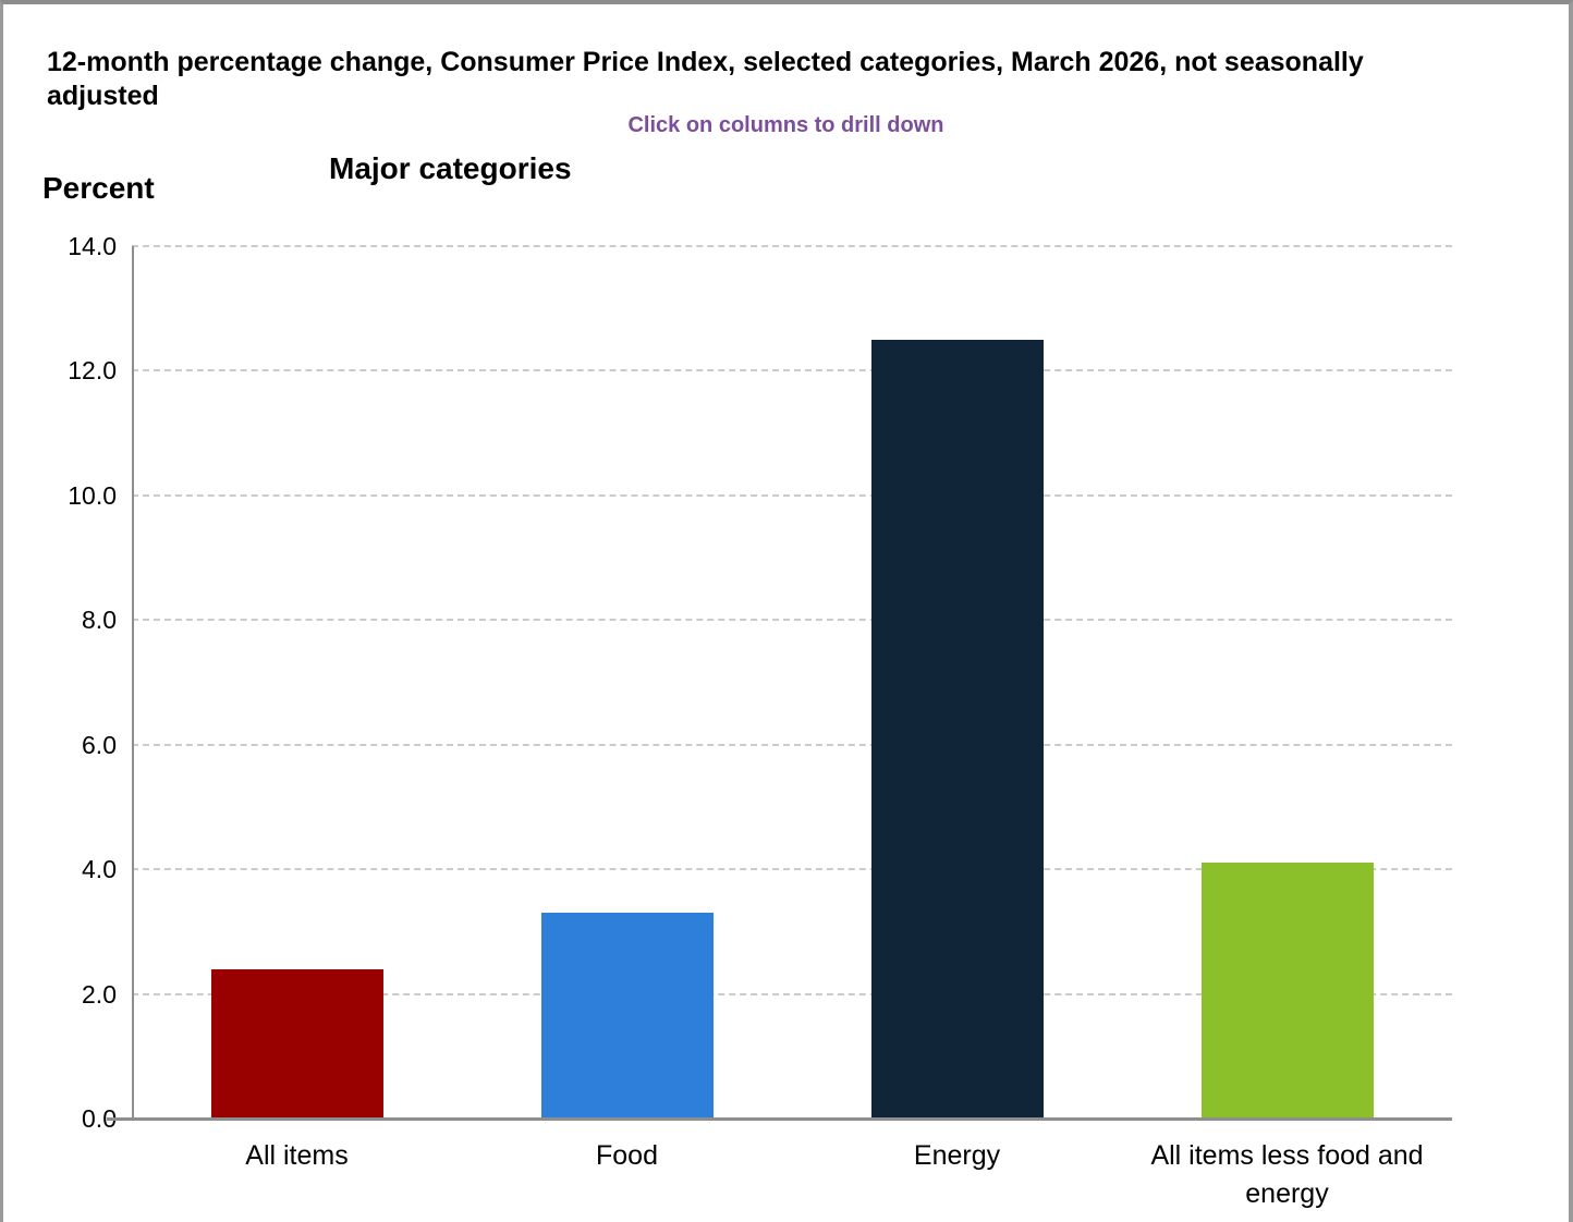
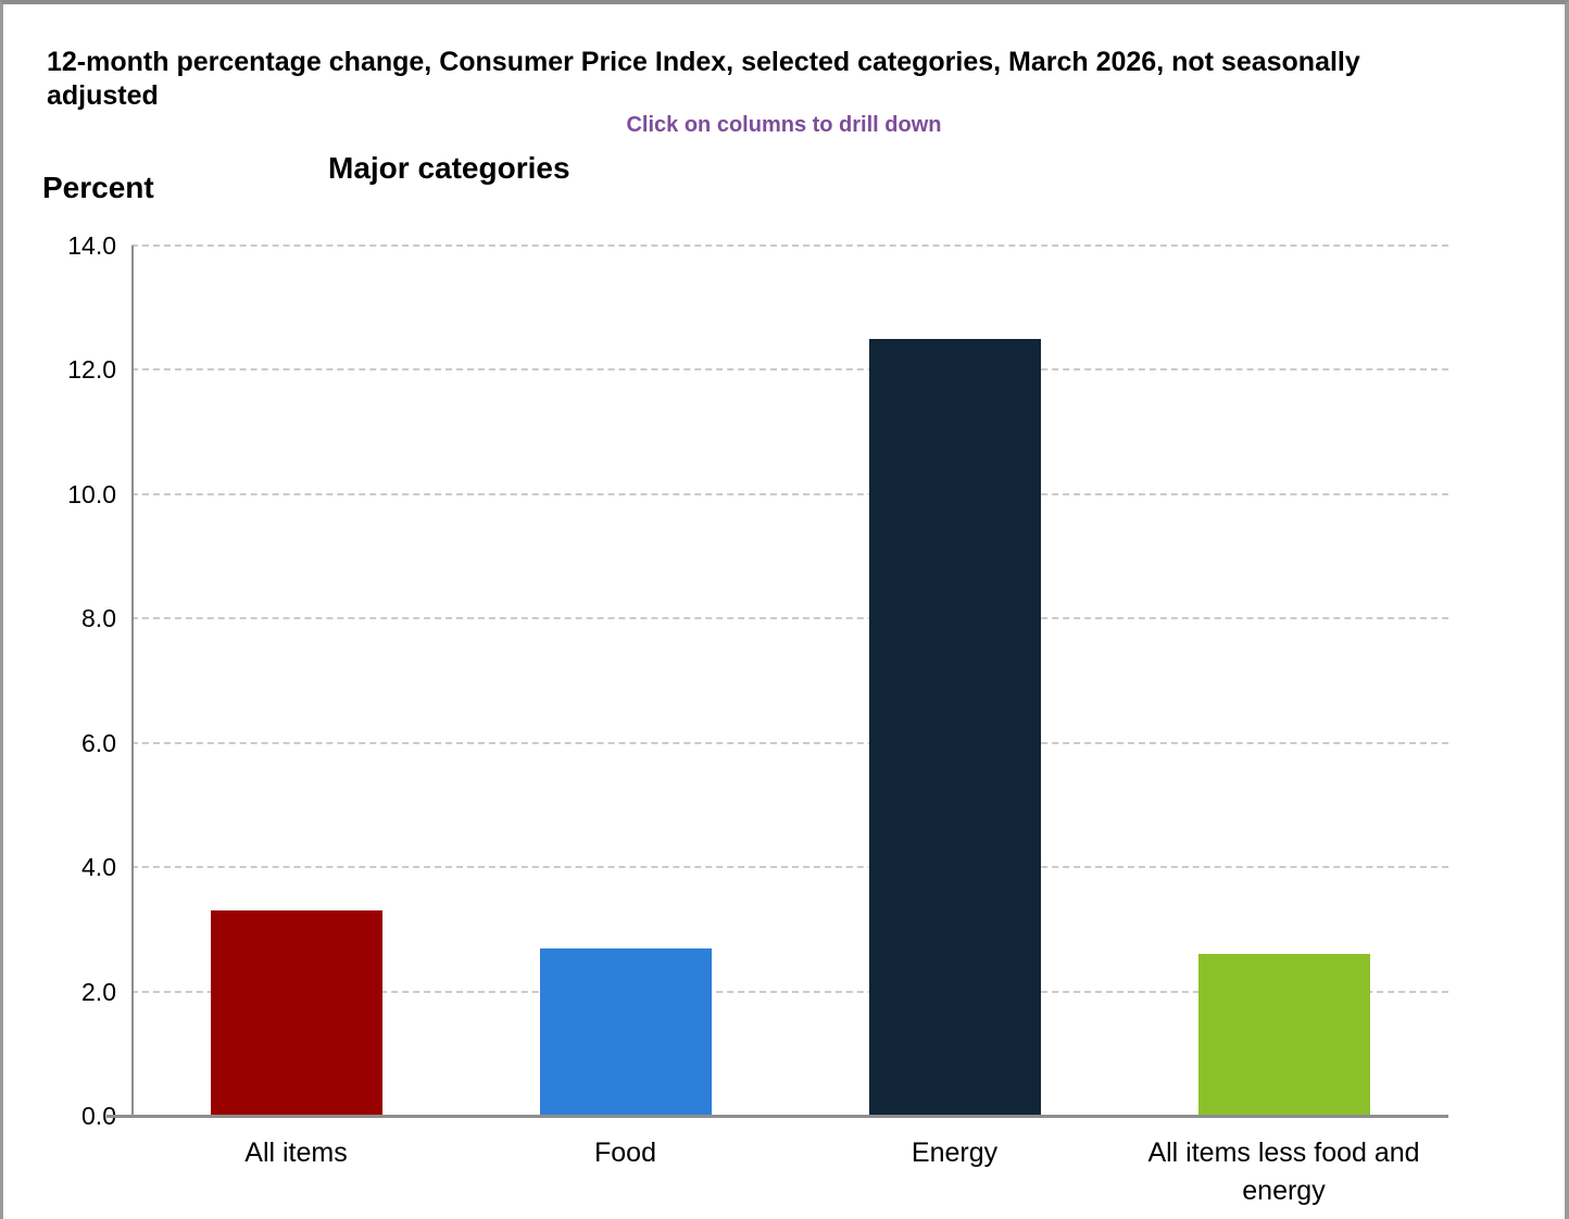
All items: 2.4 -> 3.3
Food: 3.3 -> 2.7
All items less food and energy: 4.1 -> 2.6
